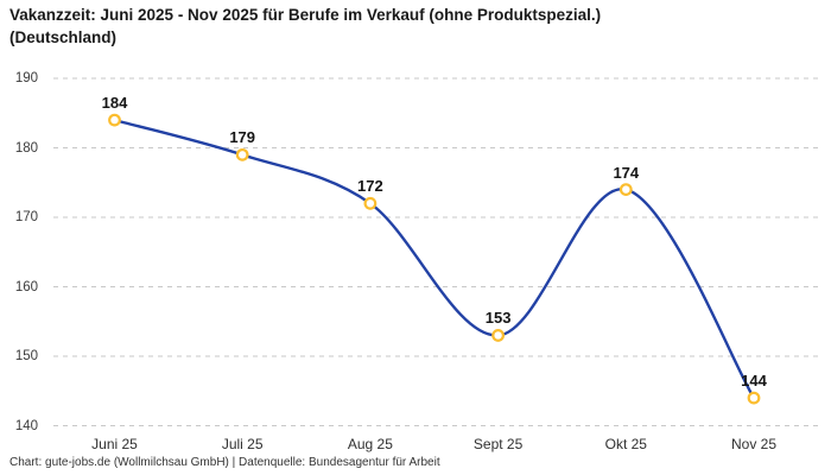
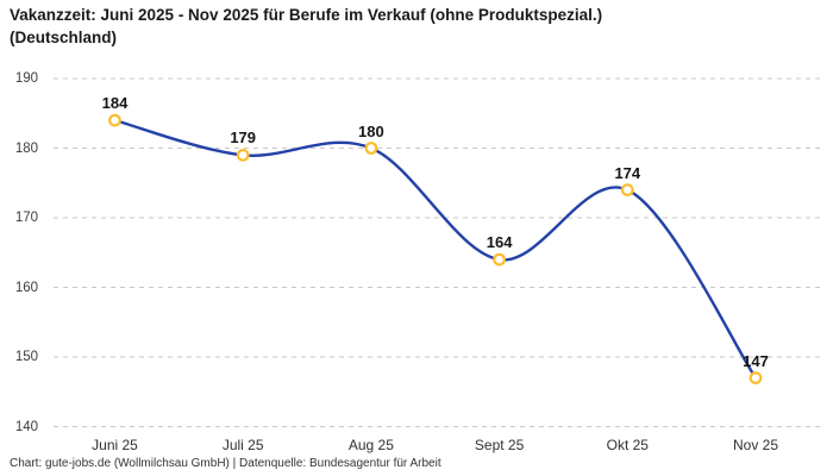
Aug 25: 172 -> 180
Sept 25: 153 -> 164
Nov 25: 144 -> 147
